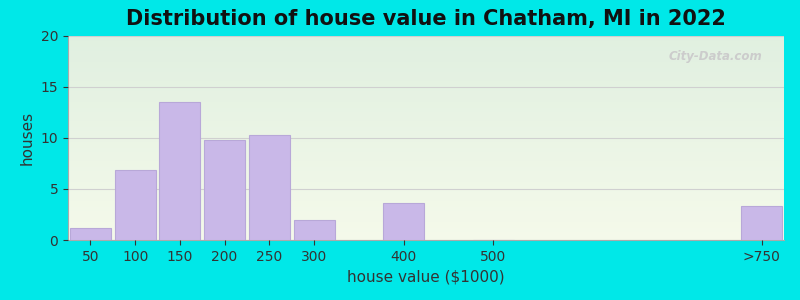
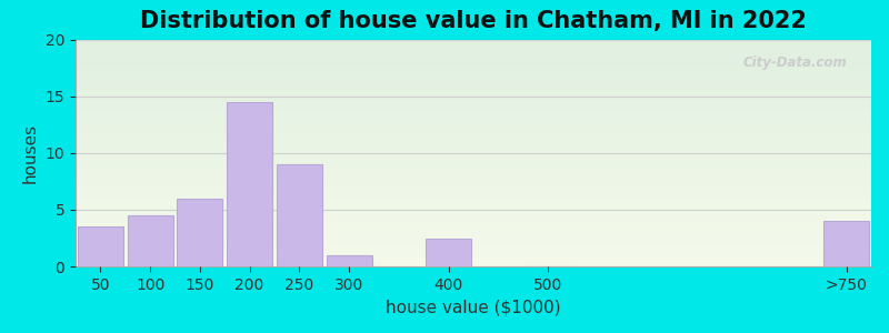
50: 1.2 -> 3.5
100: 6.9 -> 4.5
150: 13.5 -> 6.0
200: 9.8 -> 14.5
250: 10.3 -> 9.0
300: 2.0 -> 1.0
400: 3.6 -> 2.5
>750: 3.3 -> 4.0
